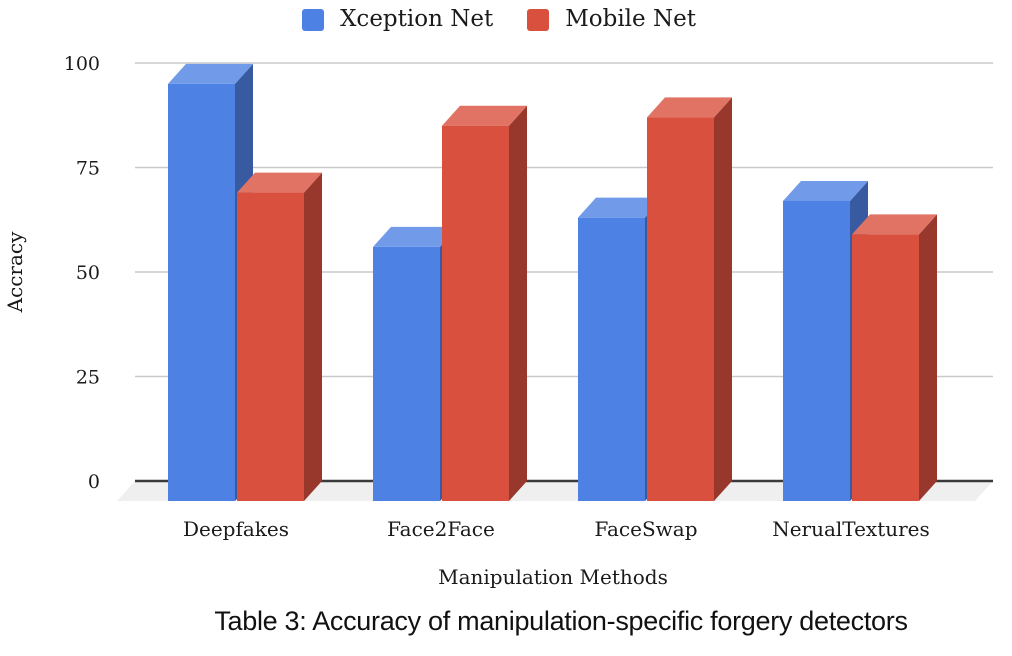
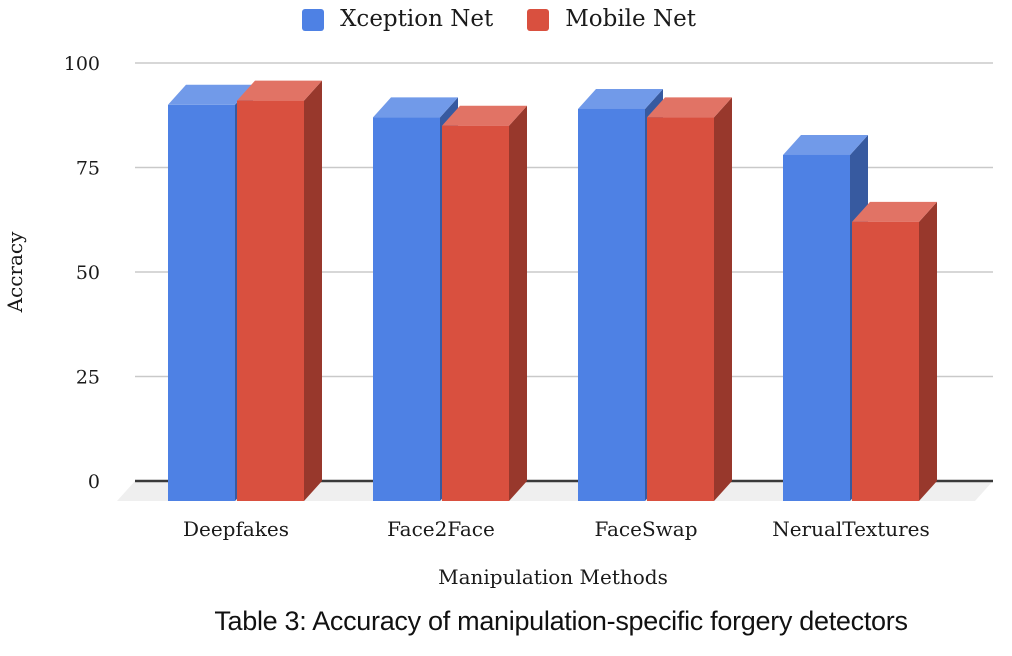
Xception Net/Deepfakes: 95 -> 90
Mobile Net/Deepfakes: 69 -> 91
Xception Net/Face2Face: 56 -> 87
Xception Net/FaceSwap: 63 -> 89
Xception Net/NerualTextures: 67 -> 78
Mobile Net/NerualTextures: 59 -> 62
